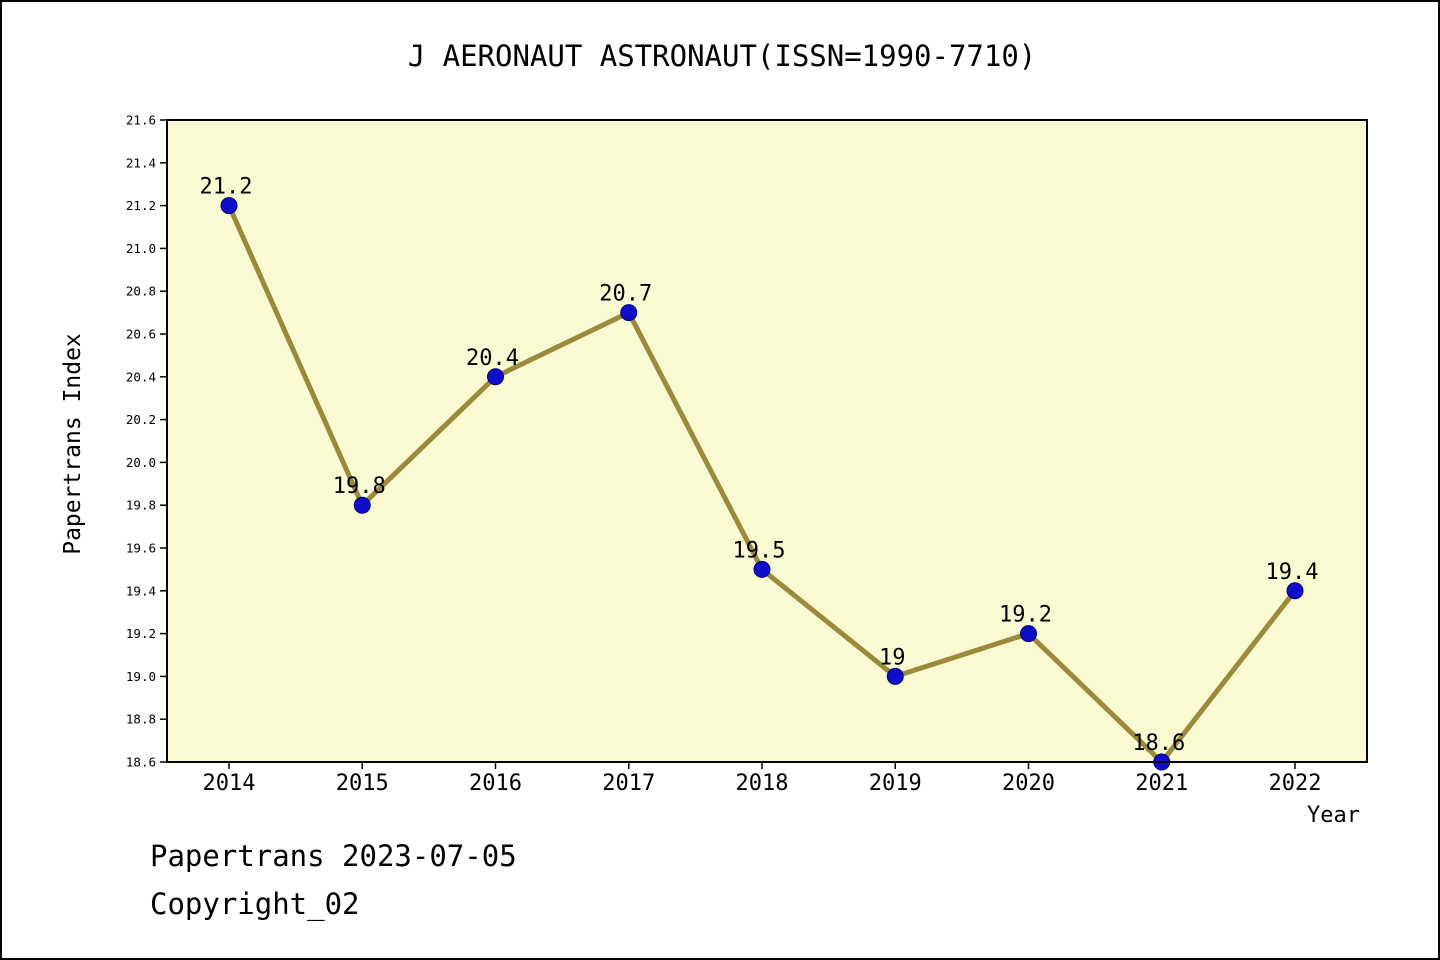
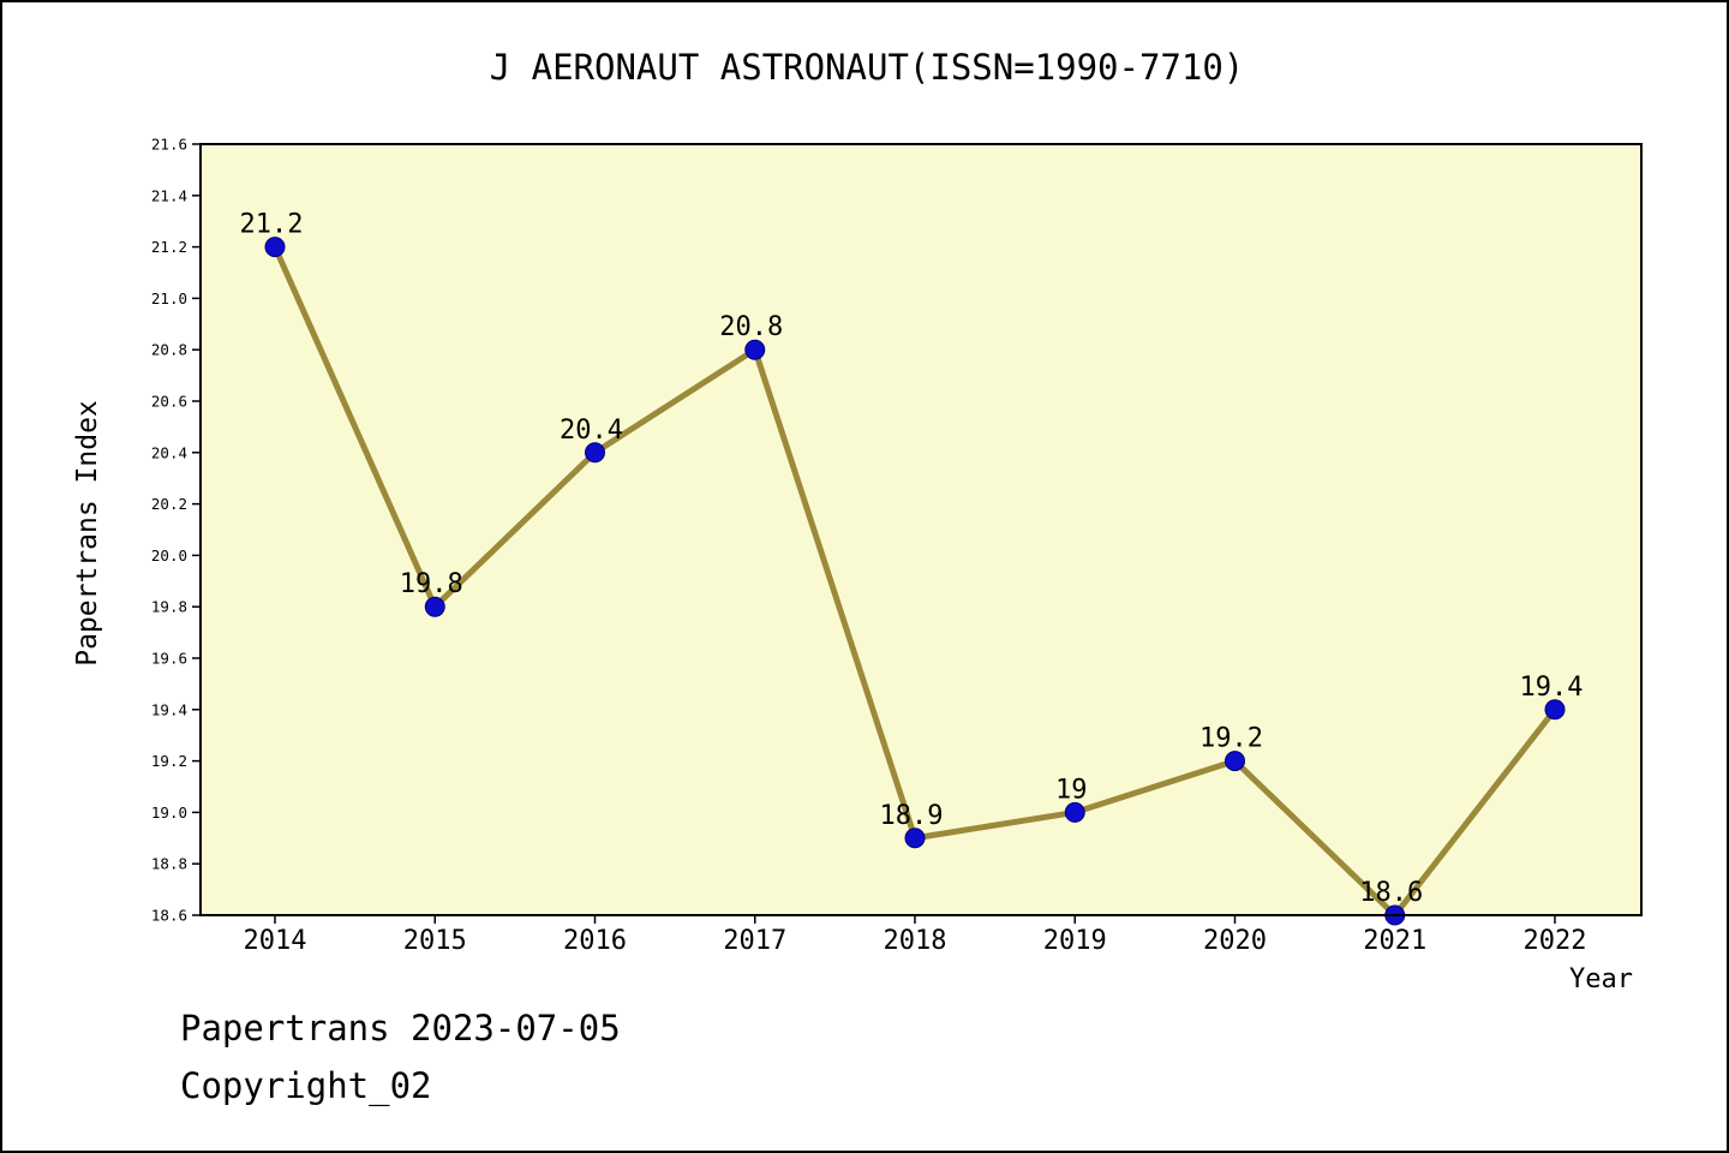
2017: 20.7 -> 20.8
2018: 19.5 -> 18.9
